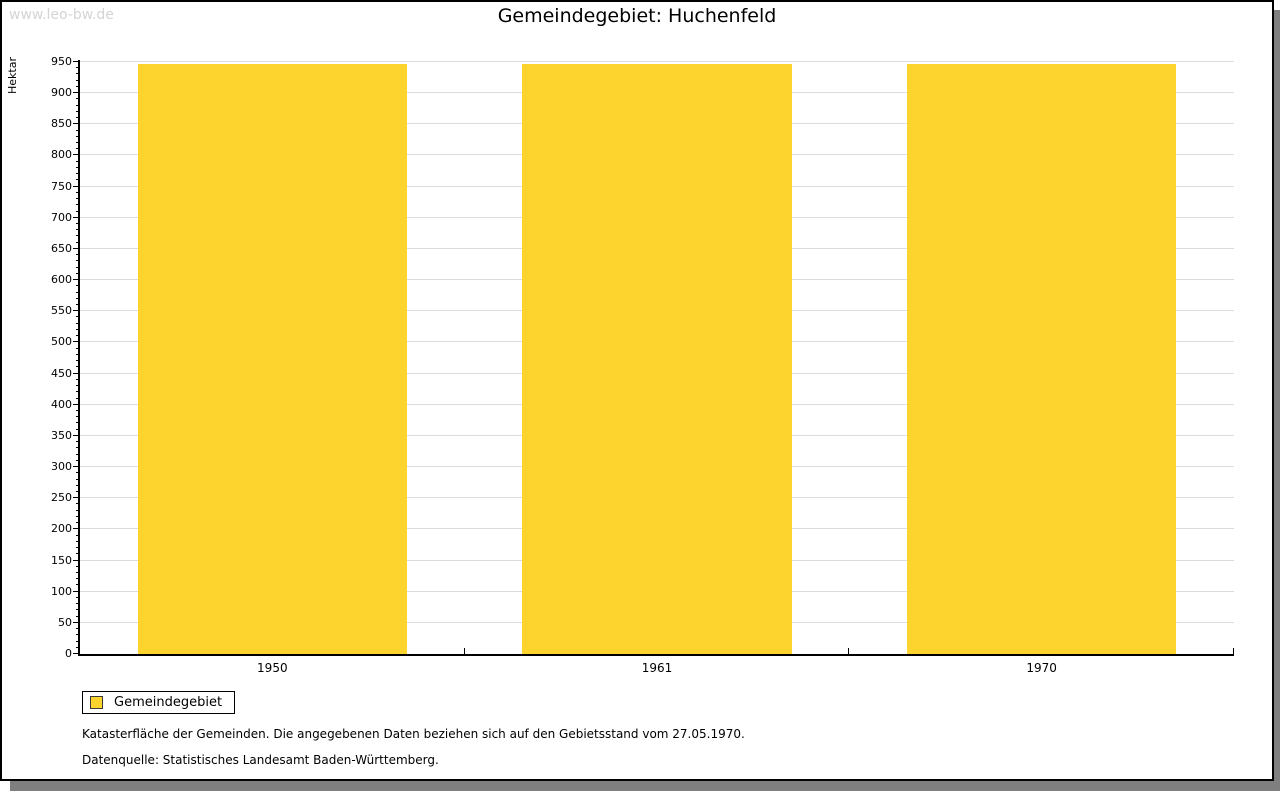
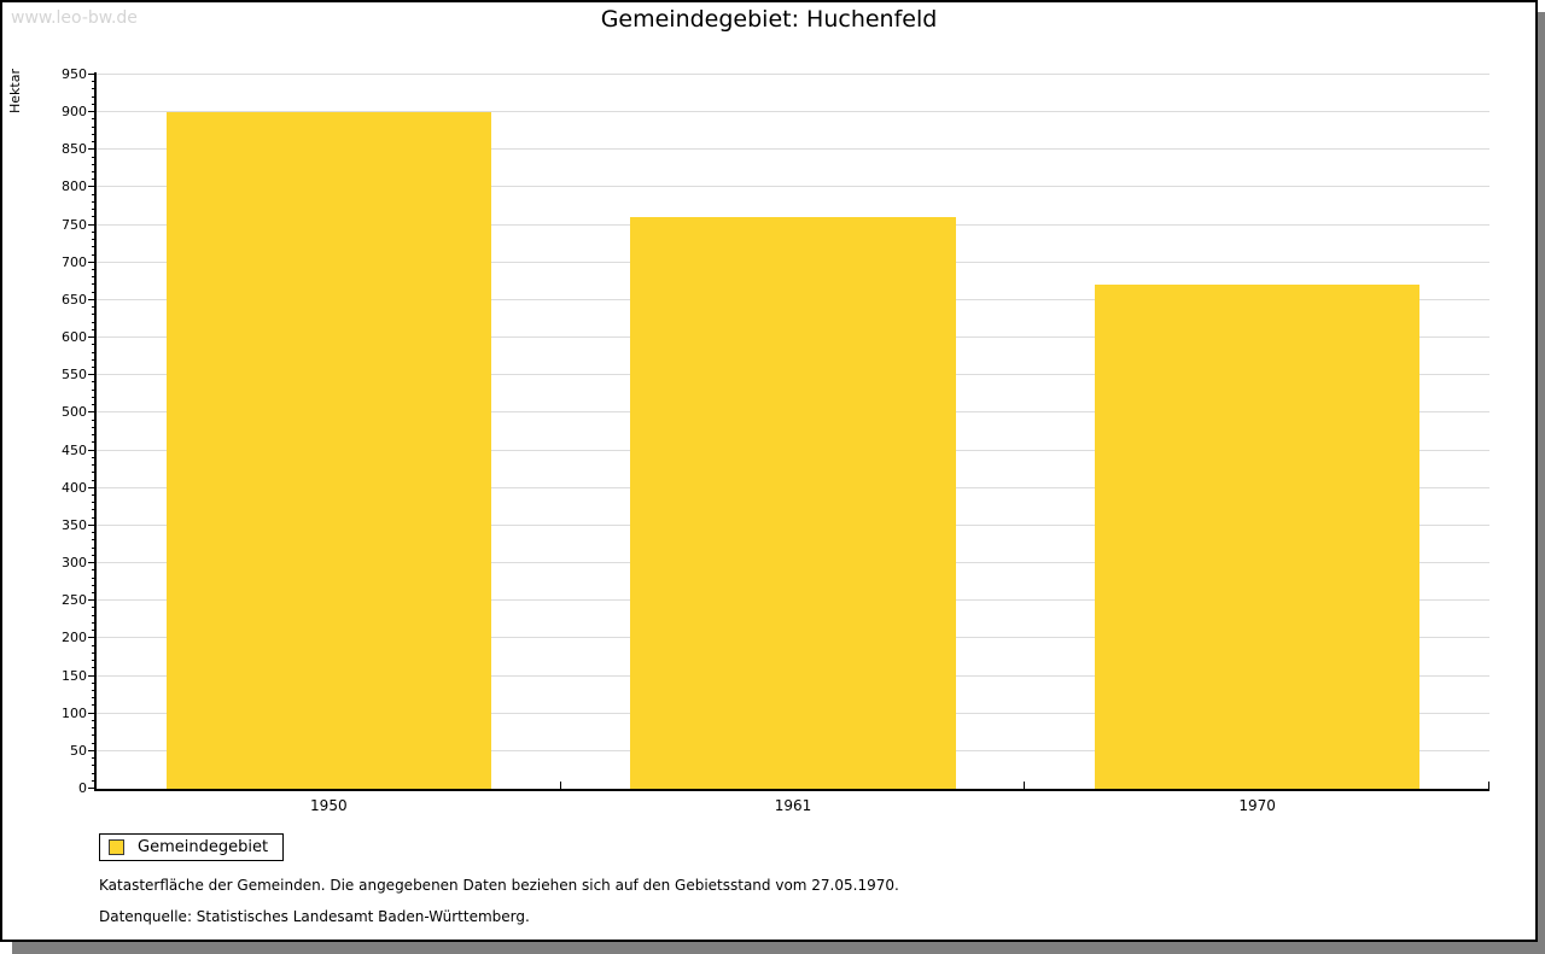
1950: 950 -> 900
1961: 950 -> 760
1970: 950 -> 670
